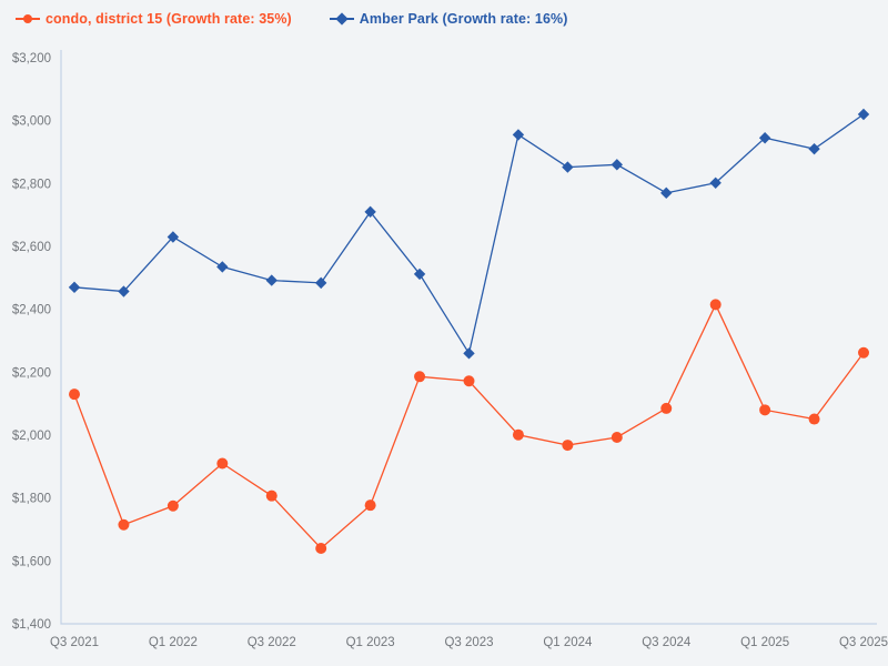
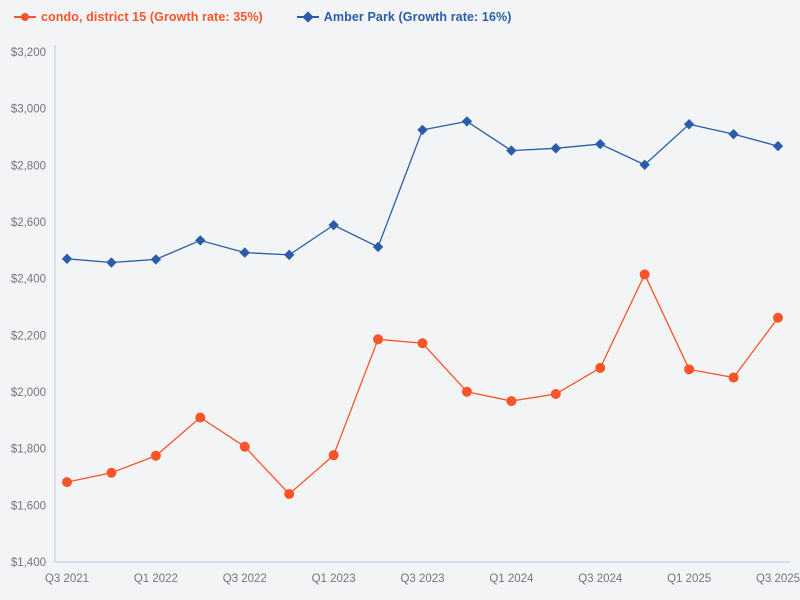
condo, district 15 (Growth rate: 35%)/Q3 2021: $2130 -> $1680
Amber Park (Growth rate: 16%)/Q1 2022: $2630 -> $2470
Amber Park (Growth rate: 16%)/Q1 2023: $2710 -> $2590
Amber Park (Growth rate: 16%)/Q3 2023: $2260 -> $2920
Amber Park (Growth rate: 16%)/Q3 2024: $2770 -> $2880
Amber Park (Growth rate: 16%)/Q3 2025: $3020 -> $2870
